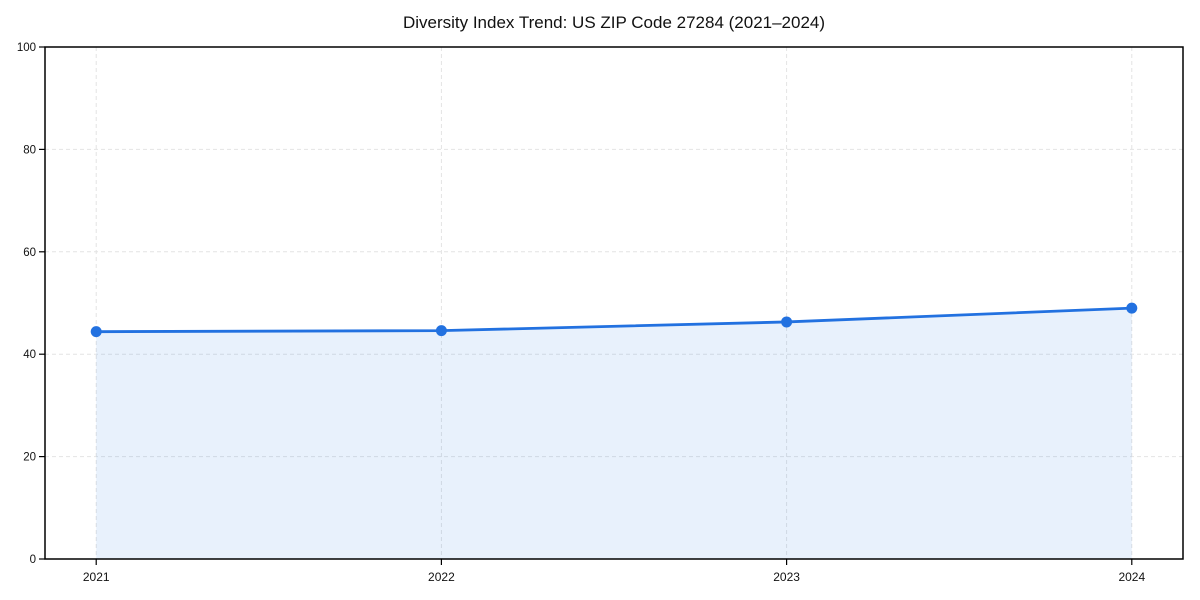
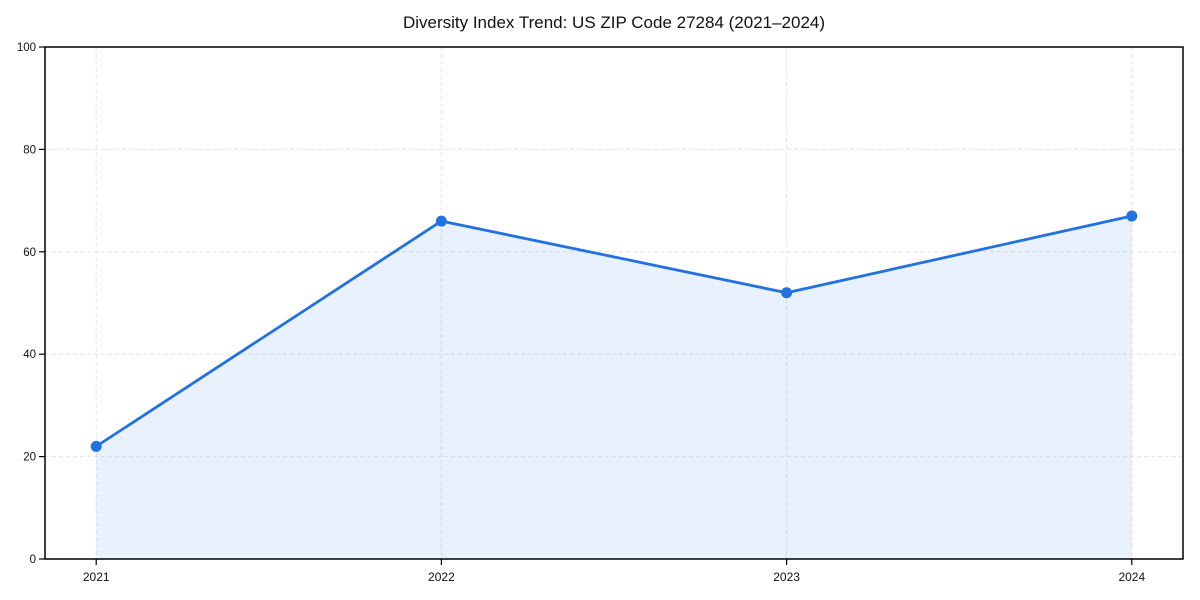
2021: 44 -> 22
2022: 45 -> 66
2023: 46 -> 52
2024: 49 -> 67
